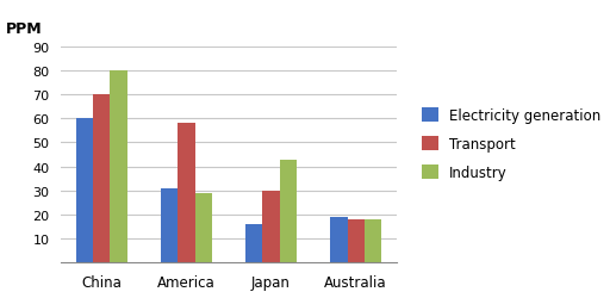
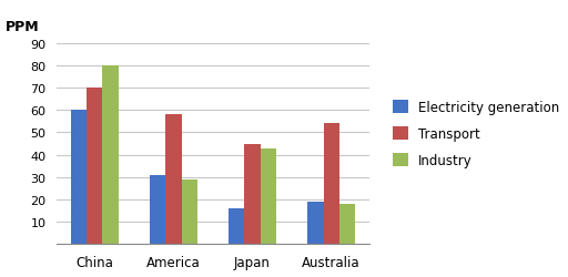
Transport/Japan: 30 -> 45
Transport/Australia: 18 -> 54
